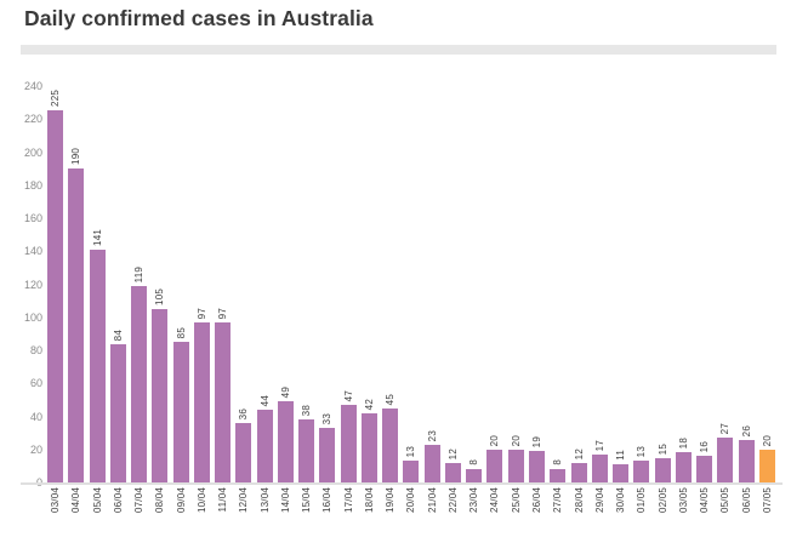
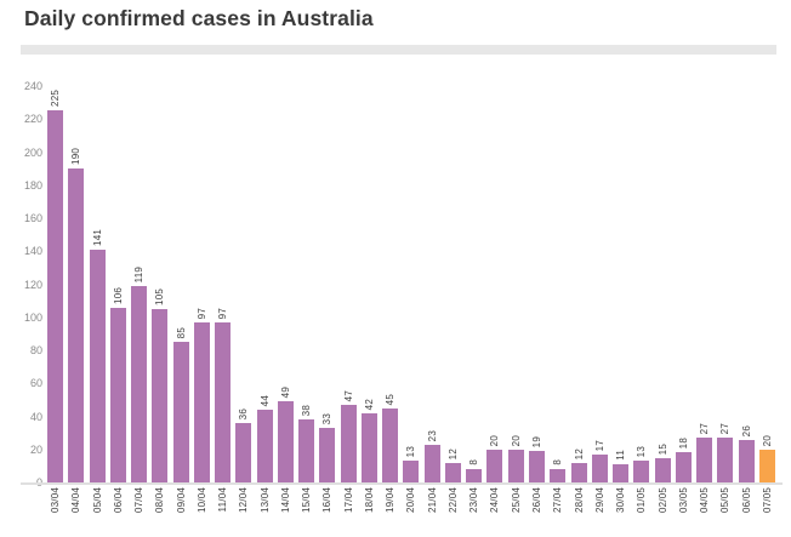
06/04: 84 -> 106
04/05: 16 -> 27
